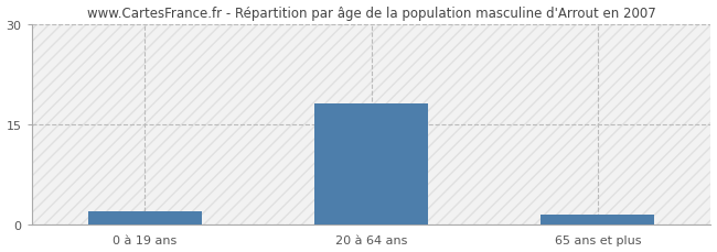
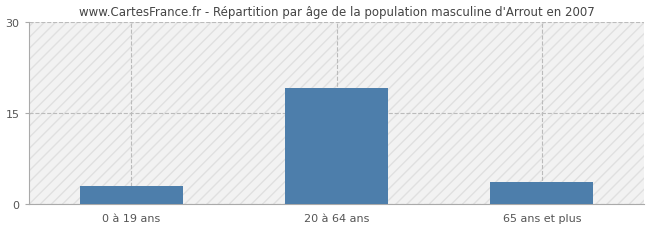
0 à 19 ans: 2.0 -> 3.0
20 à 64 ans: 18.0 -> 19.0
65 ans et plus: 1.5 -> 3.6
